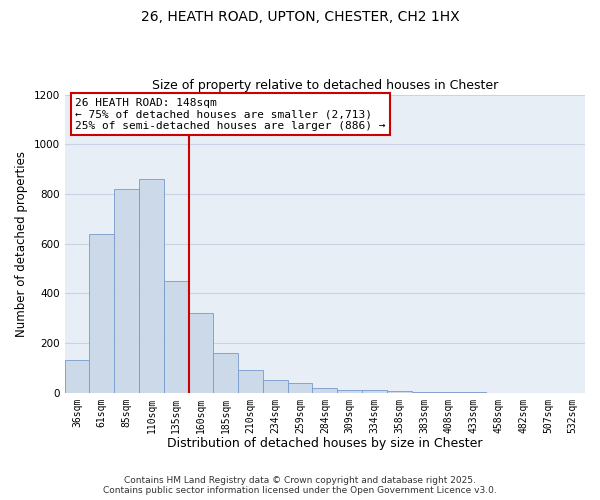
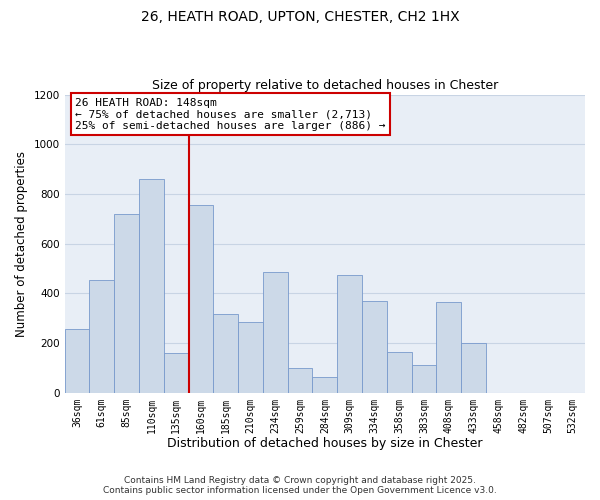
36sqm: 130 -> 255
61sqm: 640 -> 455
85sqm: 820 -> 720
135sqm: 450 -> 160
160sqm: 320 -> 755
185sqm: 160 -> 315
210sqm: 90 -> 285
234sqm: 50 -> 485
259sqm: 40 -> 100
284sqm: 20 -> 65
309sqm: 10 -> 475
334sqm: 10 -> 370
358sqm: 5 -> 165
383sqm: 3 -> 110
408sqm: 2 -> 365
433sqm: 1 -> 200
